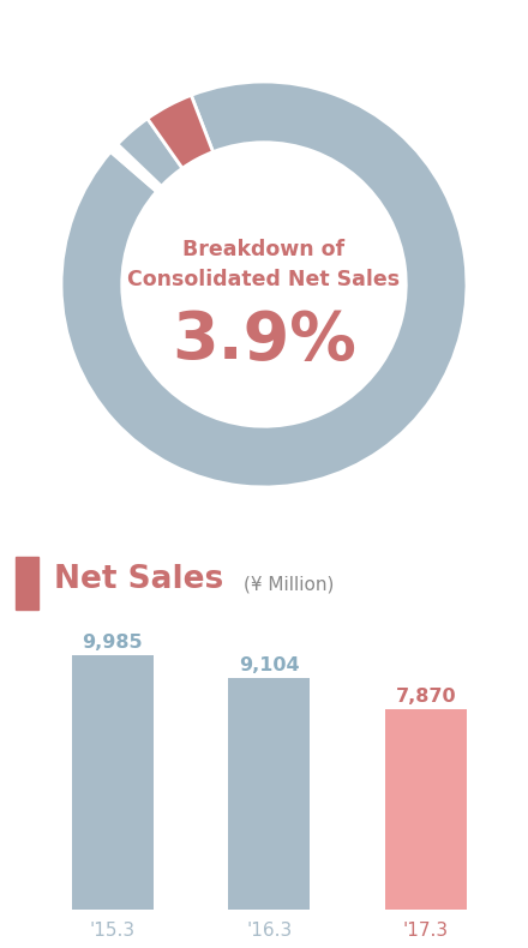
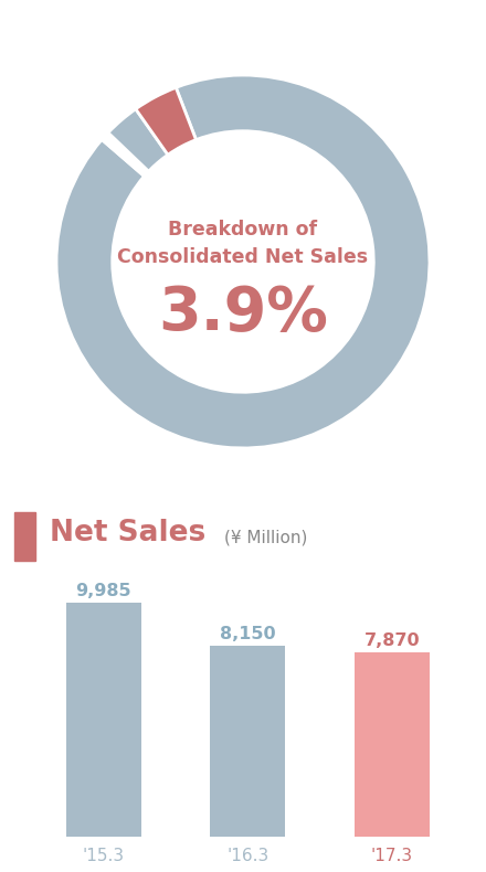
'16.3: 9,104 -> 8,150
